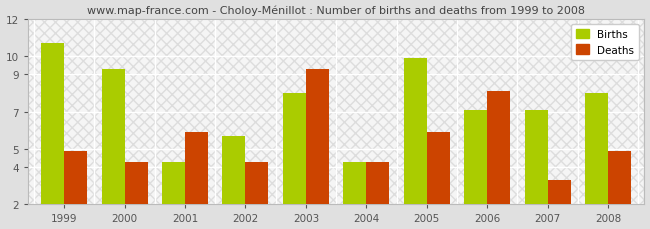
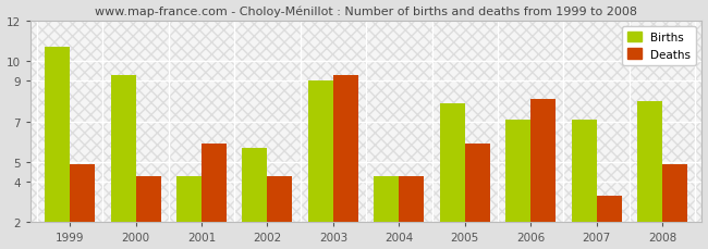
Births/2003: 8.0 -> 9.0
Births/2005: 9.9 -> 7.9
